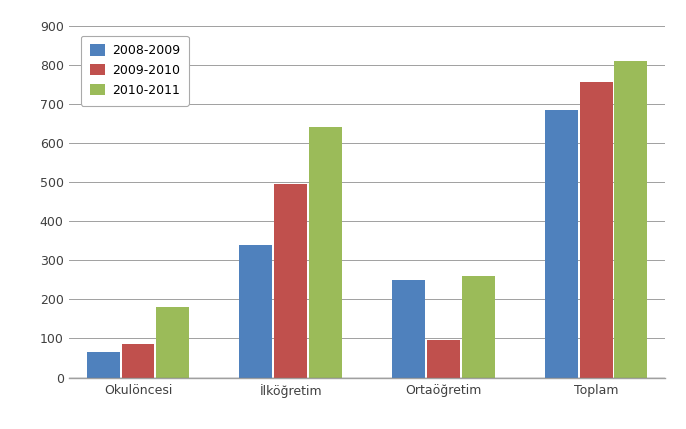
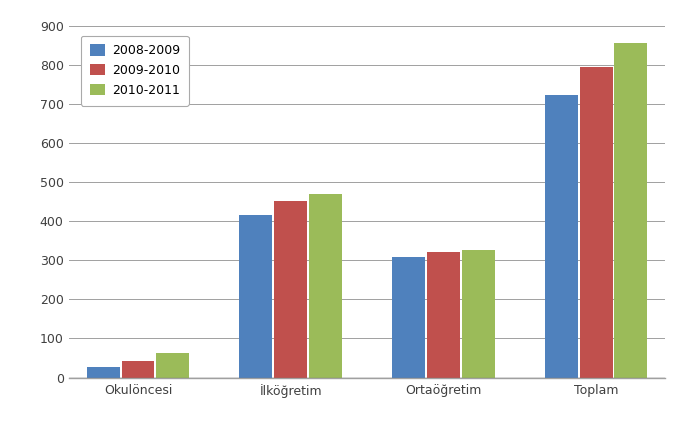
2008-2009/Okulöncesi: 65 -> 28
2009-2010/Okulöncesi: 85 -> 42
2010-2011/Okulöncesi: 180 -> 62
2008-2009/İlköğretim: 340 -> 415
2009-2010/İlköğretim: 495 -> 452
2010-2011/İlköğretim: 640 -> 470
2008-2009/Ortaöğretim: 250 -> 308
2009-2010/Ortaöğretim: 95 -> 320
2010-2011/Ortaöğretim: 260 -> 325
2008-2009/Toplam: 685 -> 723
2009-2010/Toplam: 755 -> 795
2010-2011/Toplam: 810 -> 855
